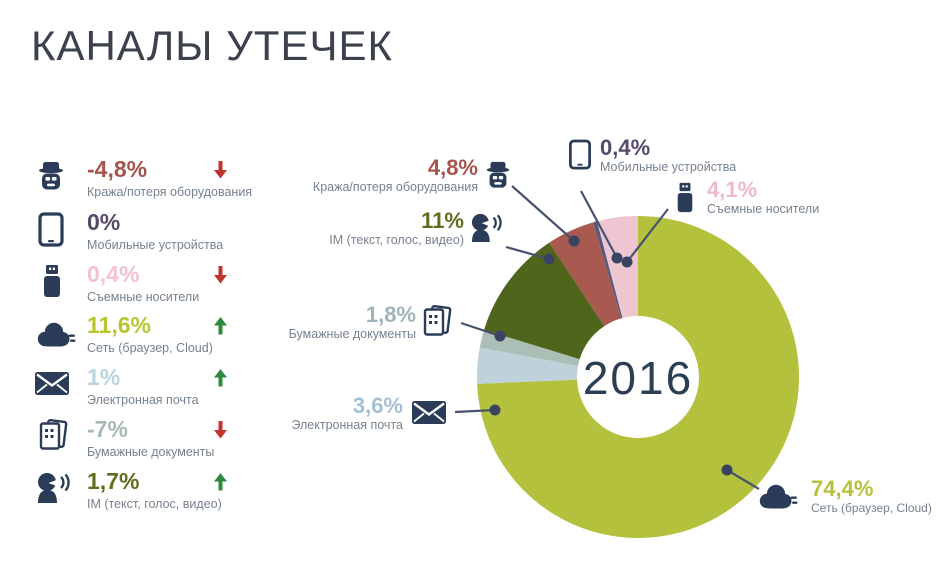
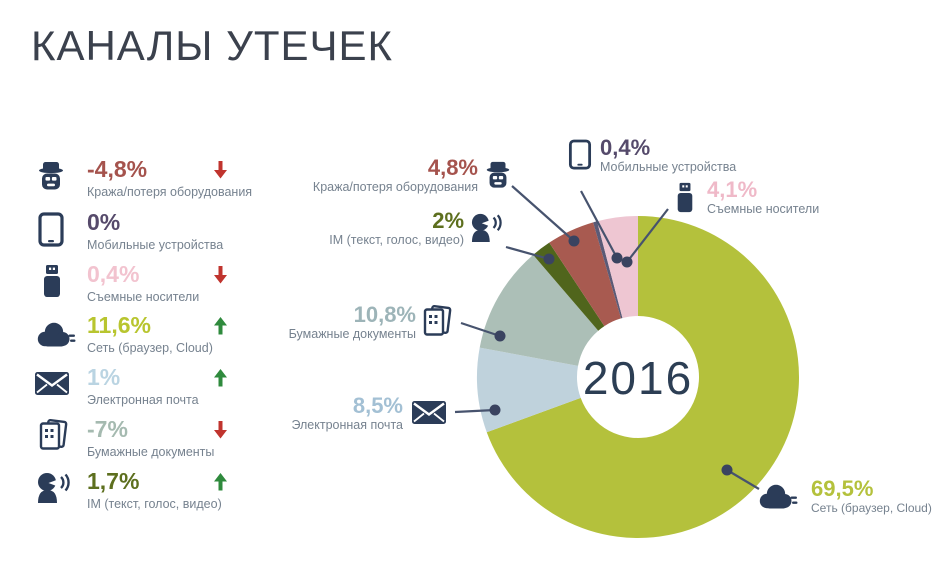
Сеть (браузер, Cloud): 74,4% -> 69,5%
Электронная почта: 3,6% -> 8,5%
Бумажные документы: 1,8% -> 10,8%
IM (текст, голос, видео): 11% -> 2%
